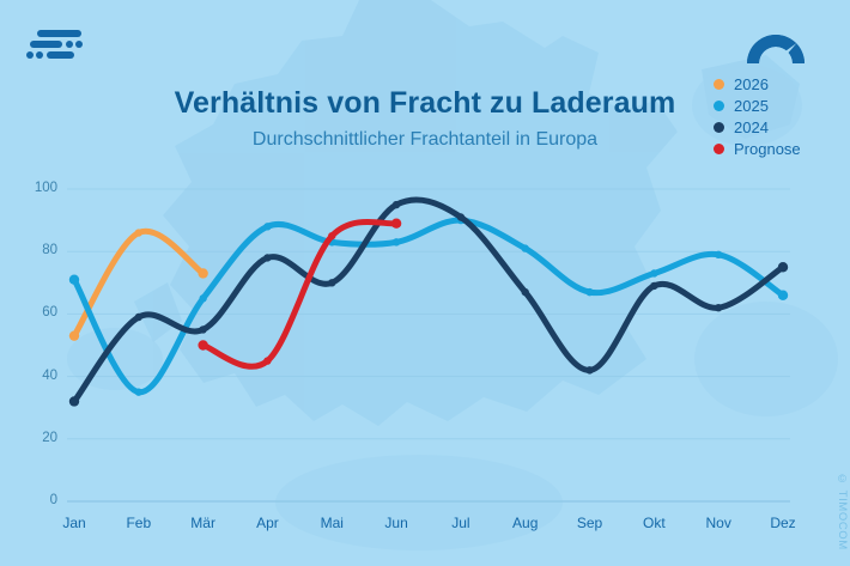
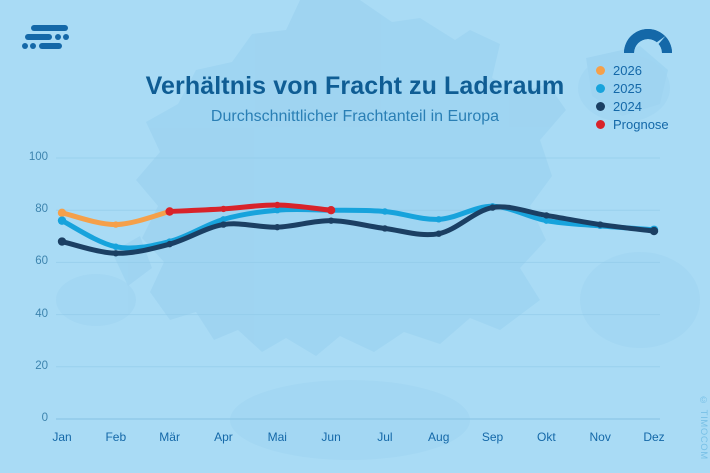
2026/Jan: 53 -> 79
2025/Jan: 71 -> 76
2024/Jan: 32 -> 68
2026/Feb: 86 -> 74
2025/Feb: 35 -> 66
2024/Feb: 59 -> 64
2026/Mär: 73 -> 80
2025/Mär: 65 -> 68
2024/Mär: 55 -> 67
Prognose/Mär: 50 -> 80
2025/Apr: 88 -> 76
2024/Apr: 78 -> 74
Prognose/Apr: 45 -> 80
2025/Mai: 83 -> 80
2024/Mai: 70 -> 74
Prognose/Mai: 85 -> 82
2025/Jun: 83 -> 80
2024/Jun: 95 -> 76
Prognose/Jun: 89 -> 80
2025/Jul: 90 -> 80
2024/Jul: 91 -> 73
2025/Aug: 81 -> 76
2024/Aug: 67 -> 71
2025/Sep: 67 -> 82
2024/Sep: 42 -> 81
2025/Okt: 73 -> 76
2024/Okt: 69 -> 78
2025/Nov: 79 -> 74
2024/Nov: 62 -> 74
2025/Dez: 66 -> 72
2024/Dez: 75 -> 72
